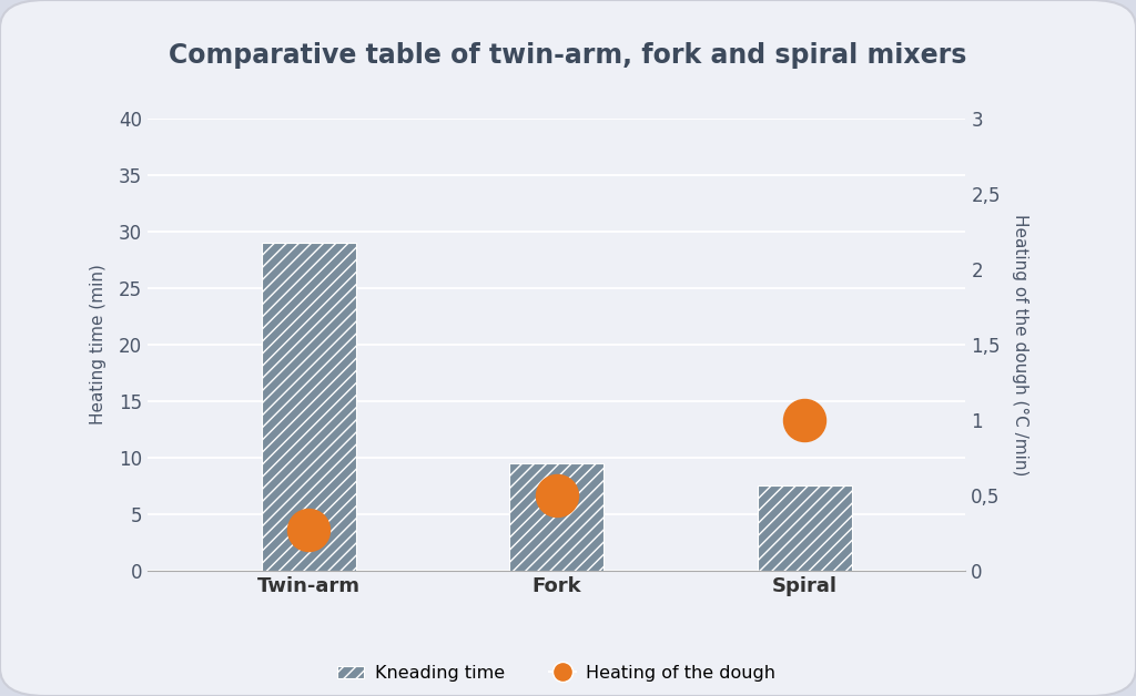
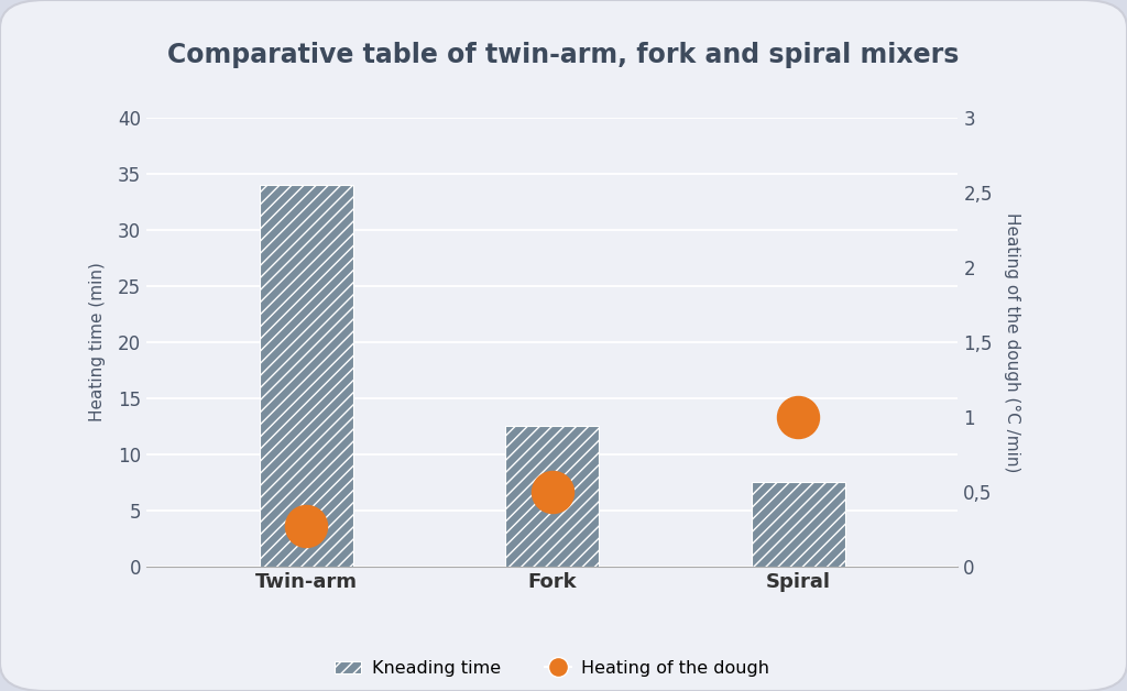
Kneading time/Twin-arm: 29.0 -> 34.0
Kneading time/Fork: 9.5 -> 12.5
